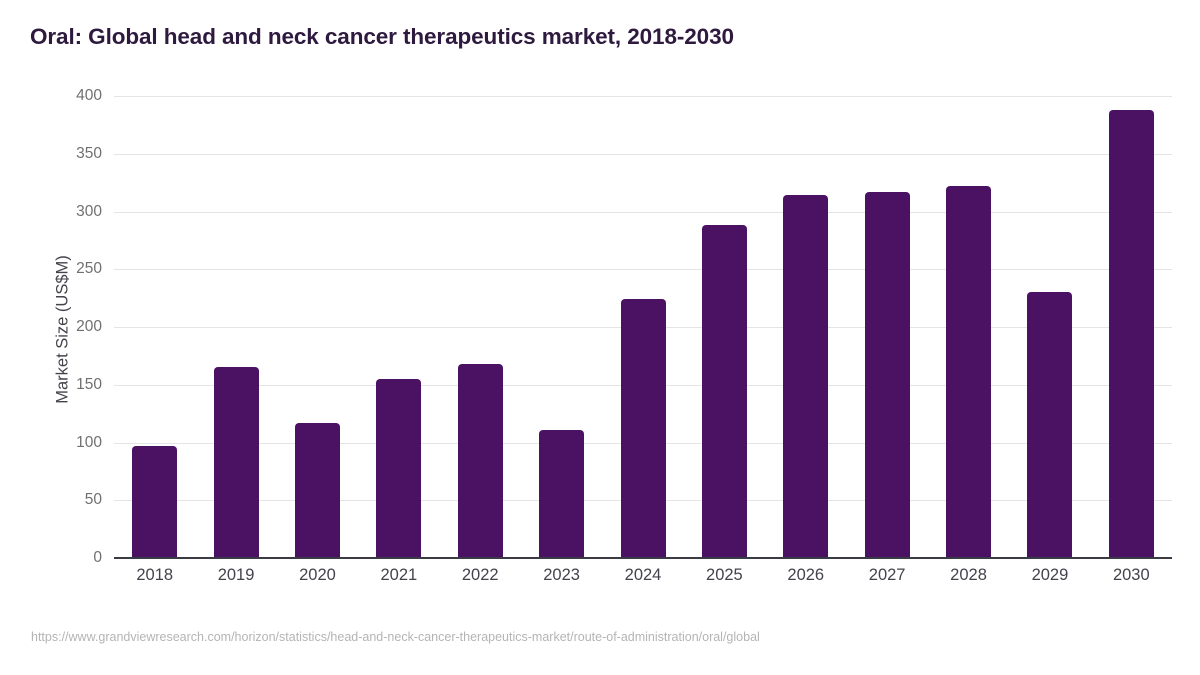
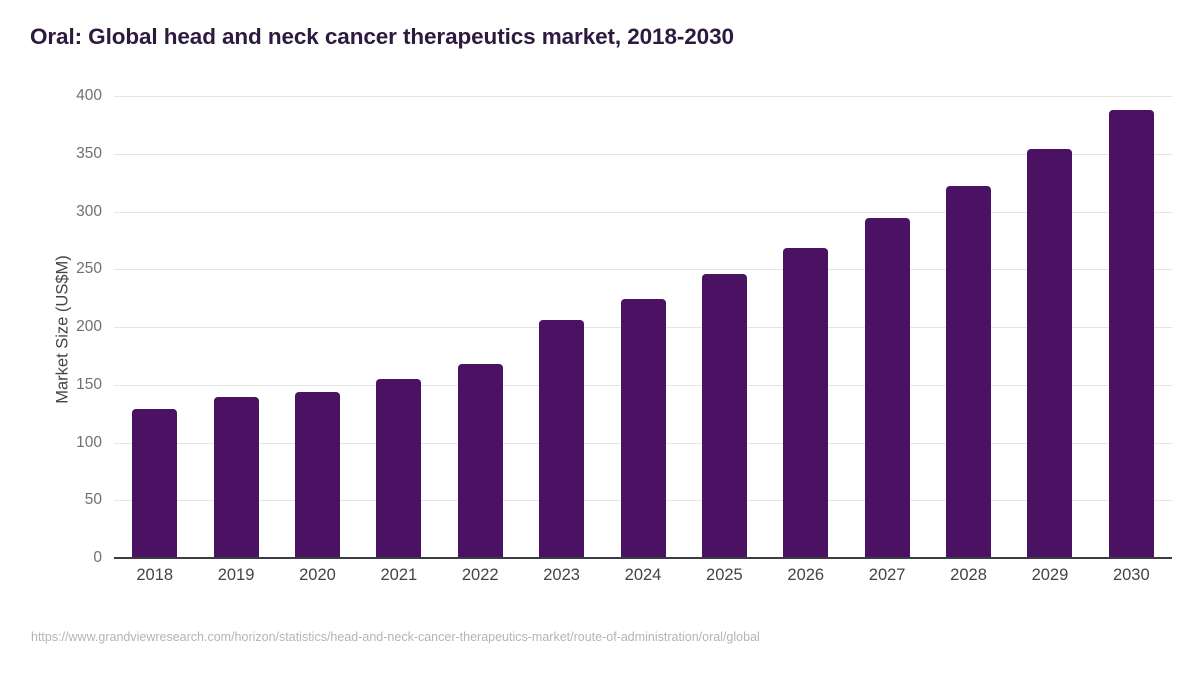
2018: 97 -> 129
2019: 165 -> 139
2020: 117 -> 144
2023: 111 -> 206
2025: 288 -> 246
2026: 314 -> 268
2027: 317 -> 294
2029: 230 -> 354
